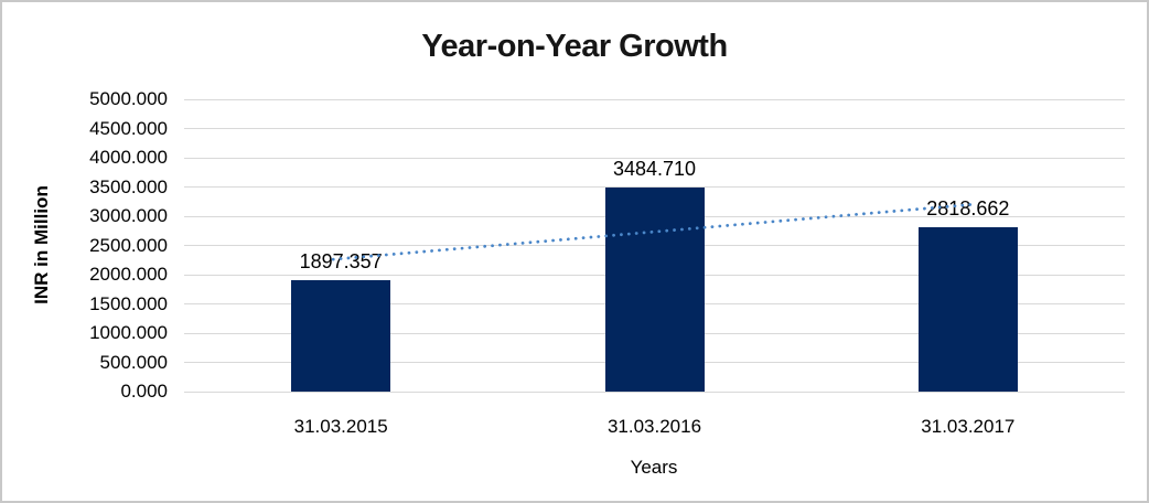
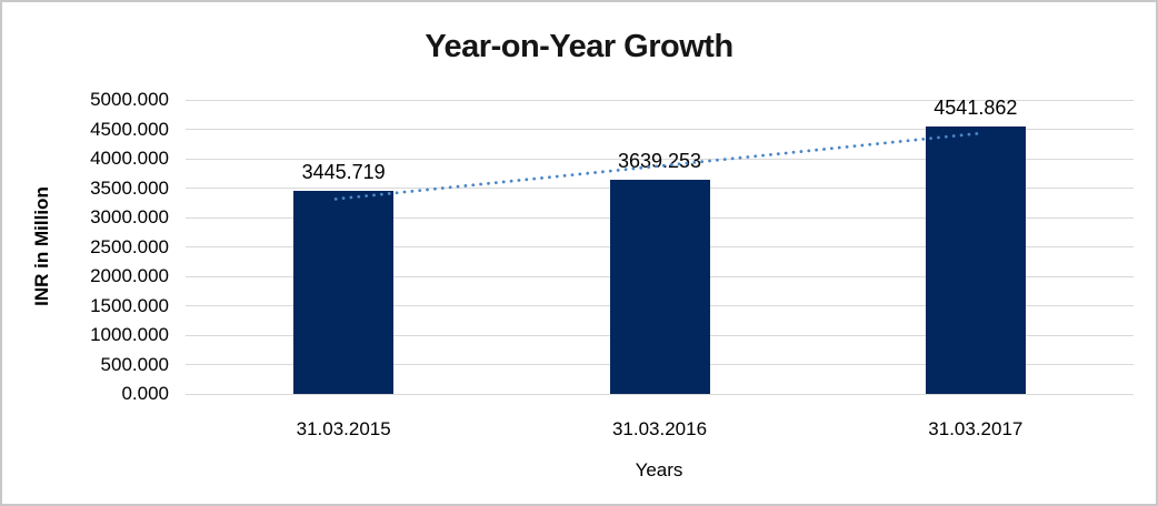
31.03.2015: 1897.357 -> 3445.719
31.03.2016: 3484.710 -> 3639.253
31.03.2017: 2818.662 -> 4541.862
